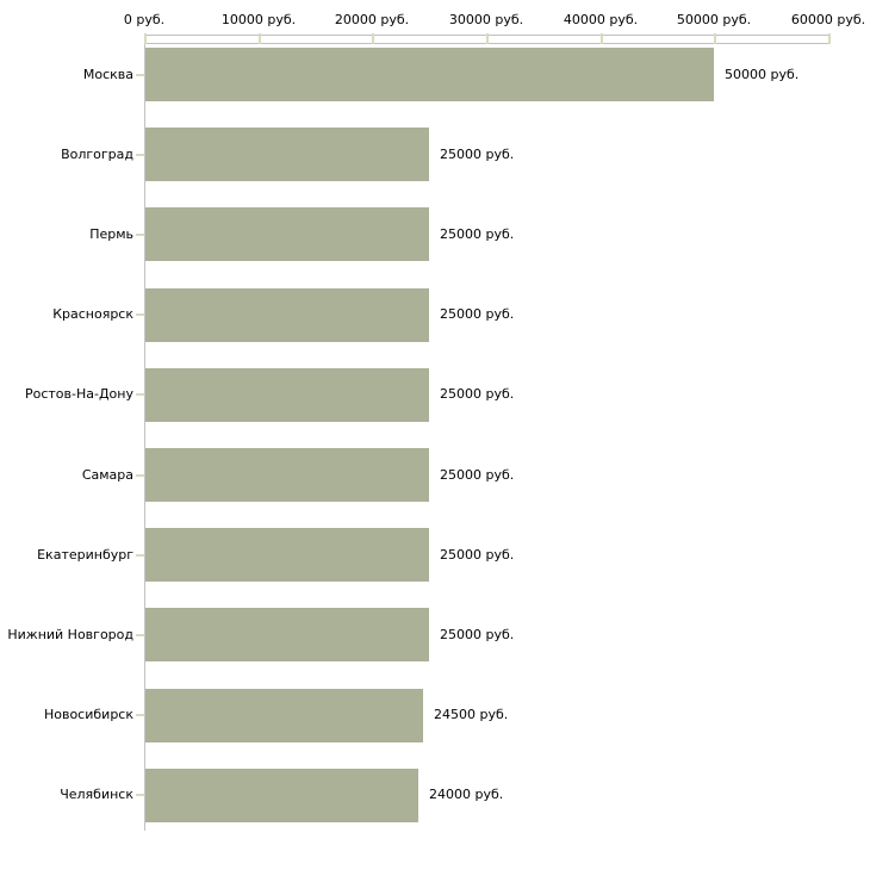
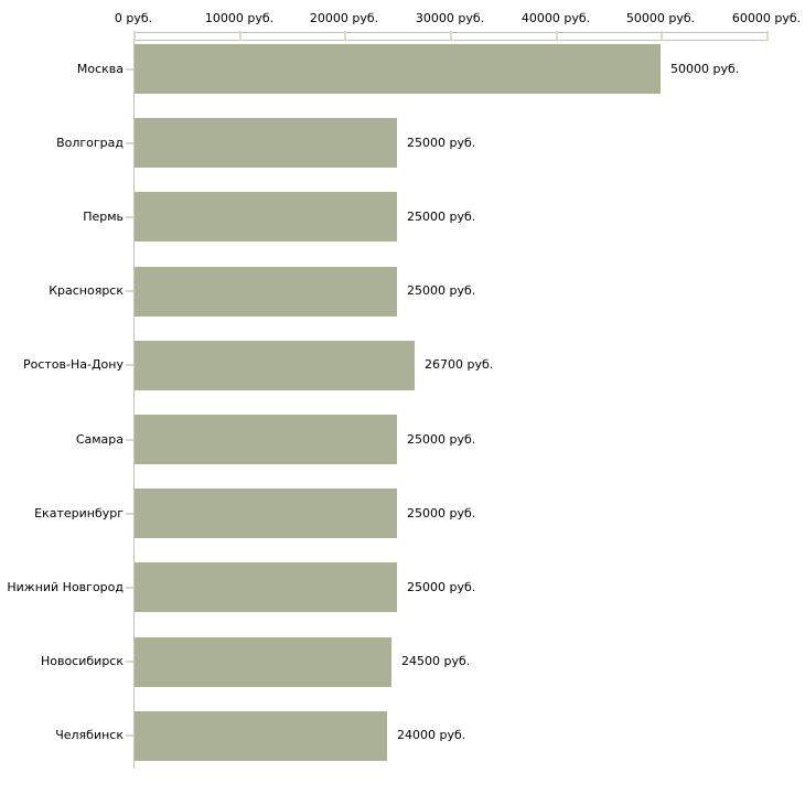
Ростов-На-Дону: 25000 -> 26700
